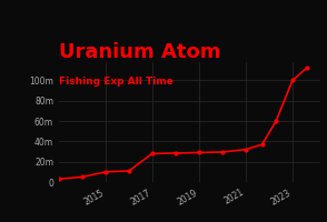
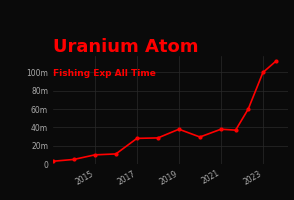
2019: 29m -> 38m
2021: 32m -> 38m
